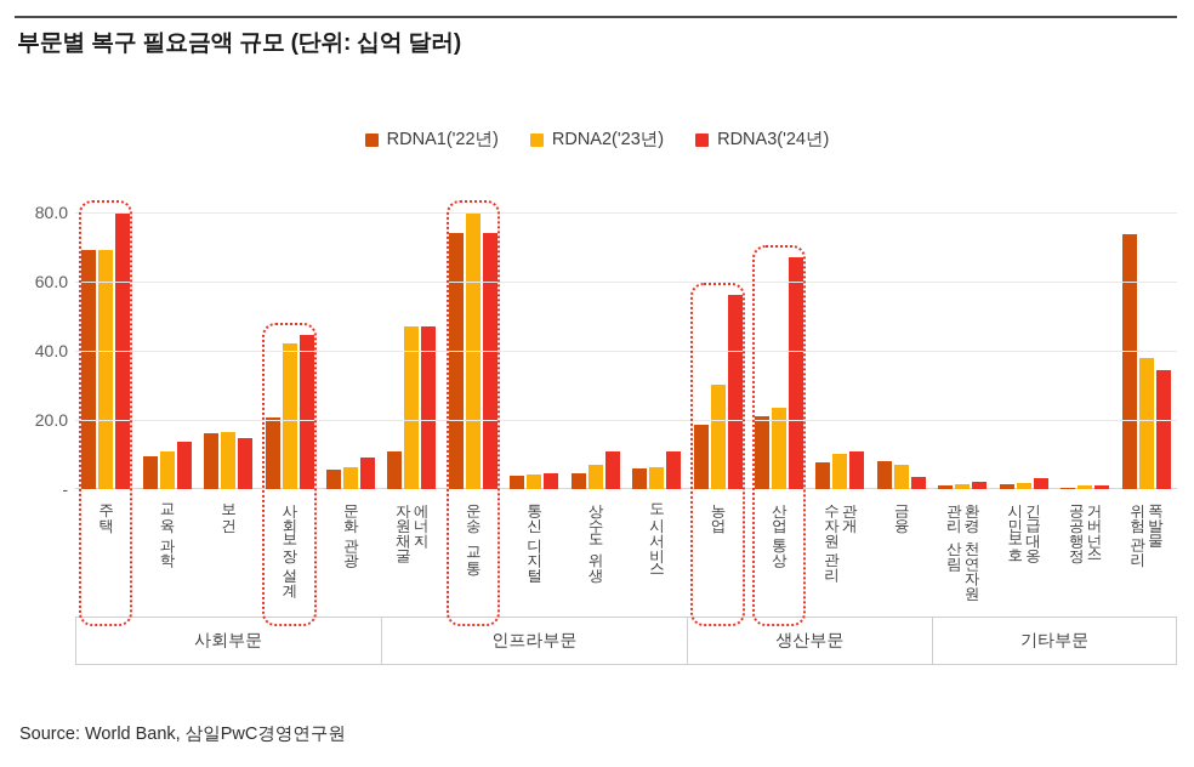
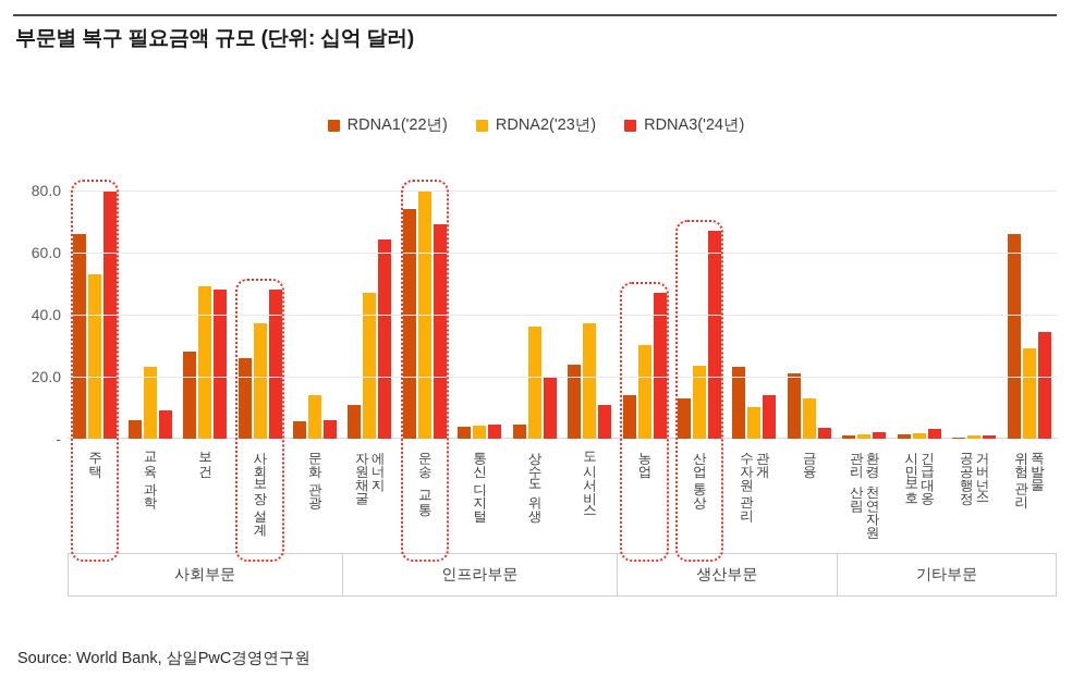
RDNA1('22년)/주택: 69 -> 66
RDNA2('23년)/주택: 69 -> 53
RDNA1('22년)/교육·과학: 10 -> 6
RDNA2('23년)/교육·과학: 11 -> 23
RDNA3('24년)/교육·과학: 14 -> 9
RDNA1('22년)/보건: 16 -> 28
RDNA2('23년)/보건: 16 -> 49
RDNA3('24년)/보건: 15 -> 48
RDNA1('22년)/사회보장·설계: 21 -> 26
RDNA2('23년)/사회보장·설계: 42 -> 37
RDNA3('24년)/사회보장·설계: 44 -> 48
RDNA2('23년)/문화·관광: 6 -> 14
RDNA3('24년)/문화·관광: 9 -> 6
RDNA3('24년)/에너지· 자원채굴: 47 -> 64
RDNA3('24년)/운송 · 교통: 74 -> 69
RDNA2('23년)/상수도·위생: 7 -> 36
RDNA3('24년)/상수도·위생: 11 -> 20
RDNA1('22년)/도시서비스: 6 -> 24
RDNA2('23년)/도시서비스: 6 -> 37
RDNA1('22년)/농업: 18 -> 14
RDNA3('24년)/농업: 56 -> 47
RDNA1('22년)/산업·통상: 21 -> 13
RDNA1('22년)/관개· 수자원 관리: 8 -> 23
RDNA3('24년)/관개· 수자원 관리: 11 -> 14
RDNA1('22년)/금융: 8 -> 21
RDNA2('23년)/금융: 7 -> 13
RDNA1('22년)/폭발물 위험 관리: 74 -> 66
RDNA2('23년)/폭발물 위험 관리: 38 -> 29
